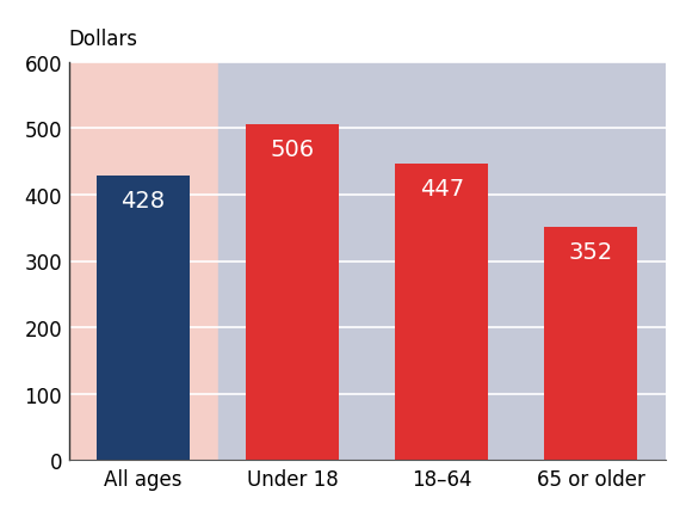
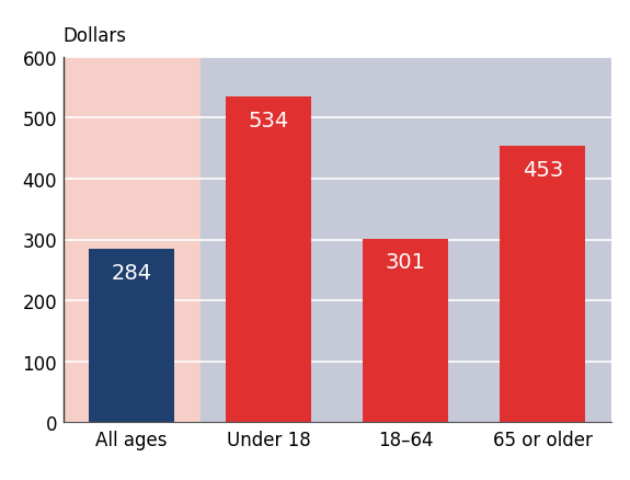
All ages: 428 -> 284
Under 18: 506 -> 534
18–64: 447 -> 301
65 or older: 352 -> 453
